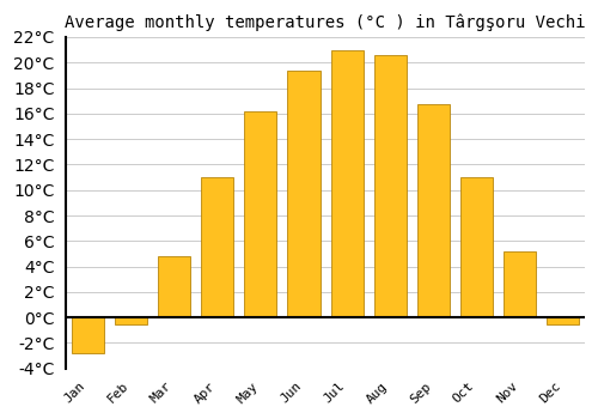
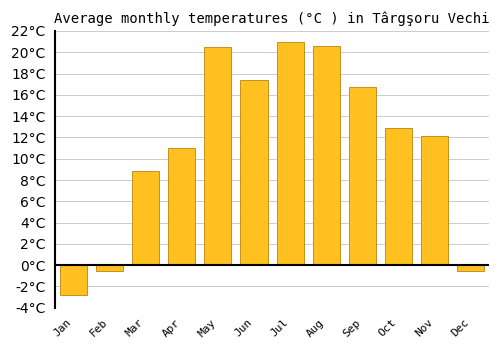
Mar: 4.8°C -> 8.8°C
May: 16.2°C -> 20.5°C
Jun: 19.4°C -> 17.4°C
Oct: 11.0°C -> 12.9°C
Nov: 5.2°C -> 12.1°C
